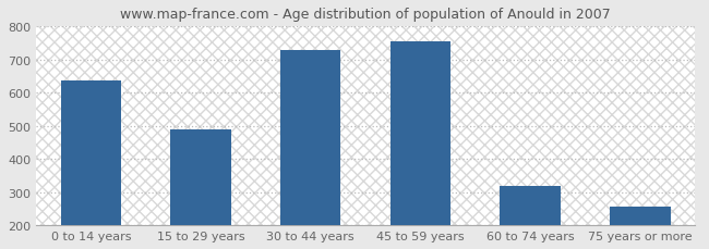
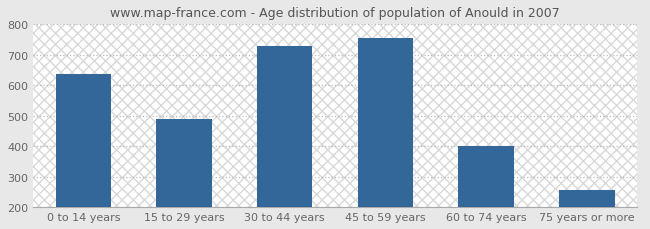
60 to 74 years: 320 -> 400
